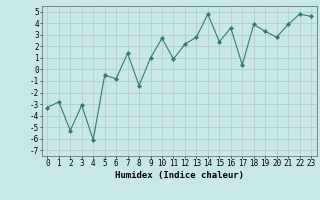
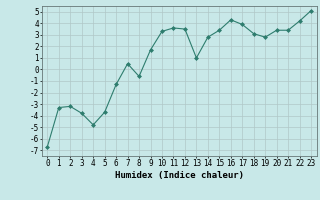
0: -3.3 -> -6.7
1: -2.8 -> -3.3
2: -5.3 -> -3.2
3: -3.1 -> -3.8
4: -6.1 -> -4.8
5: -0.5 -> -3.7
6: -0.8 -> -1.3
7: 1.4 -> 0.5
8: -1.4 -> -0.6
9: 1.0 -> 1.7
10: 2.7 -> 3.3
11: 0.9 -> 3.6
12: 2.2 -> 3.5
13: 2.8 -> 1.0
14: 4.8 -> 2.8
15: 2.4 -> 3.4
16: 3.6 -> 4.3
17: 0.4 -> 3.9
18: 3.9 -> 3.1
19: 3.3 -> 2.8
20: 2.8 -> 3.4
21: 3.9 -> 3.4
22: 4.8 -> 4.2
23: 4.6 -> 5.1
